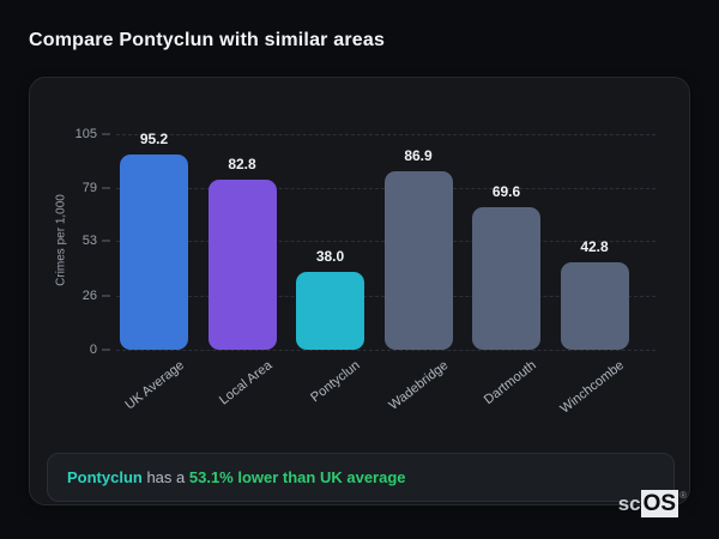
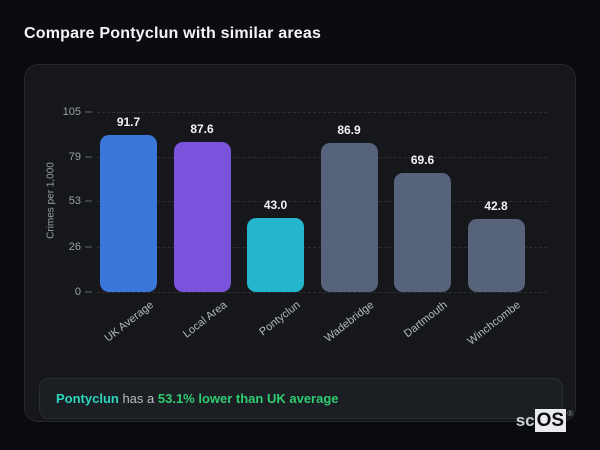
UK Average: 95.2 -> 91.7
Local Area: 82.8 -> 87.6
Pontyclun: 38.0 -> 43.0
